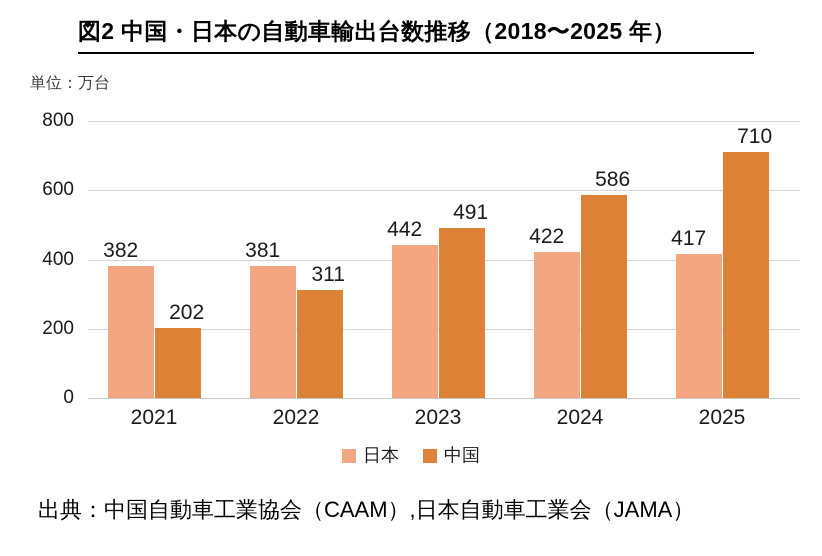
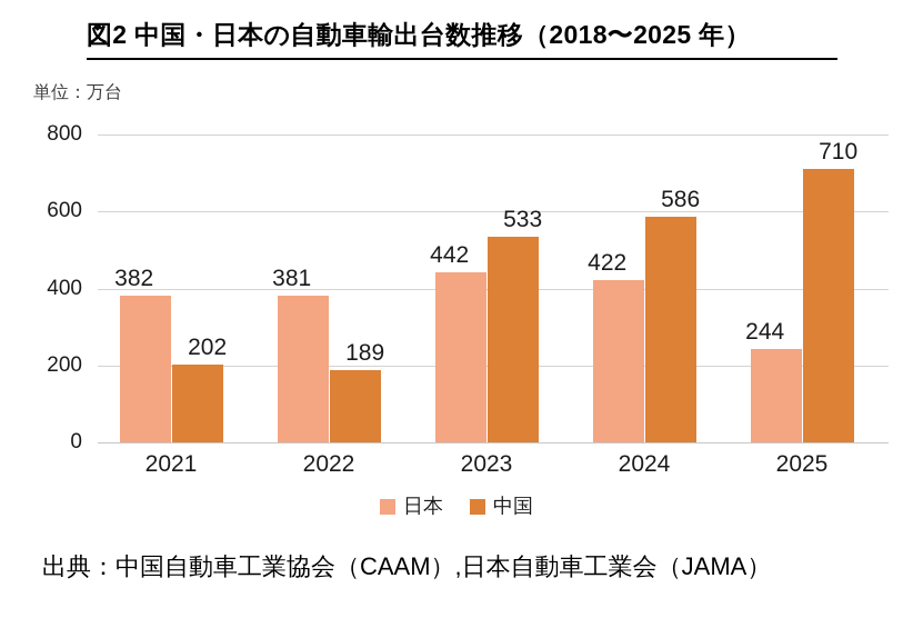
中国/2022: 311 -> 189
中国/2023: 491 -> 533
日本/2025: 417 -> 244
